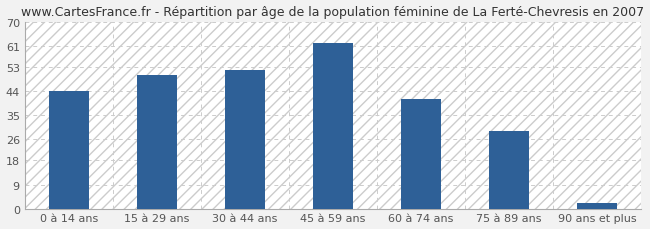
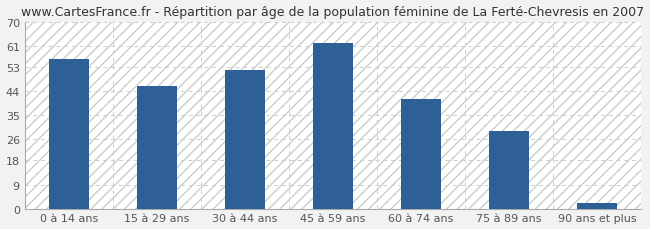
0 à 14 ans: 44 -> 56
15 à 29 ans: 50 -> 46
